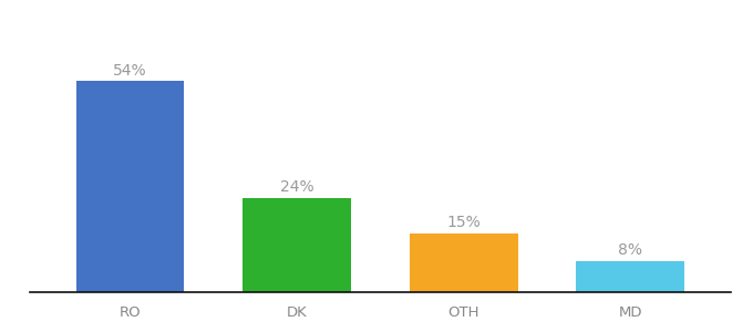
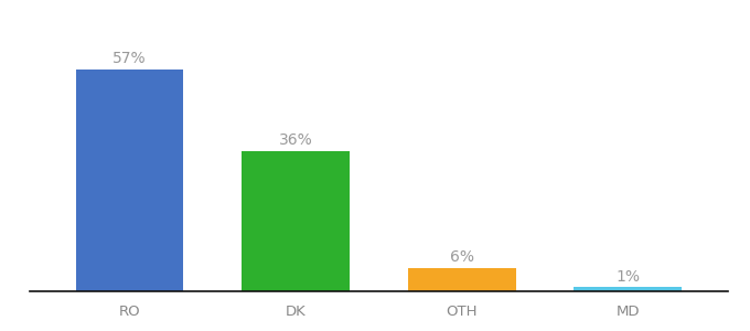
RO: 54% -> 57%
DK: 24% -> 36%
OTH: 15% -> 6%
MD: 8% -> 1%
